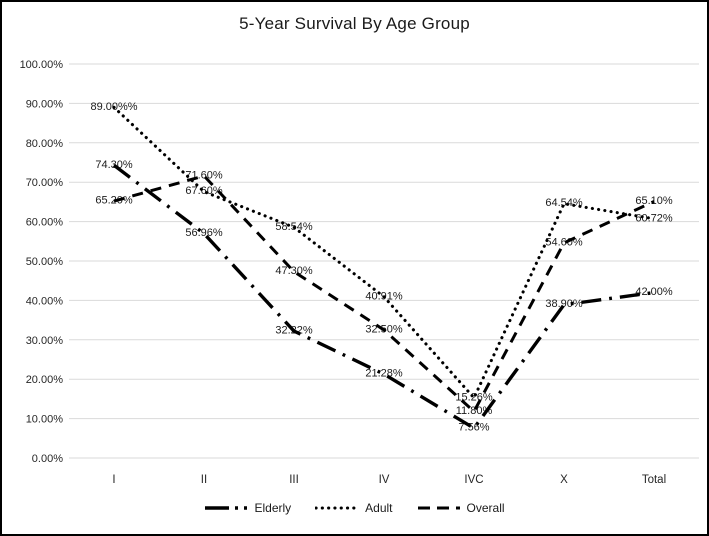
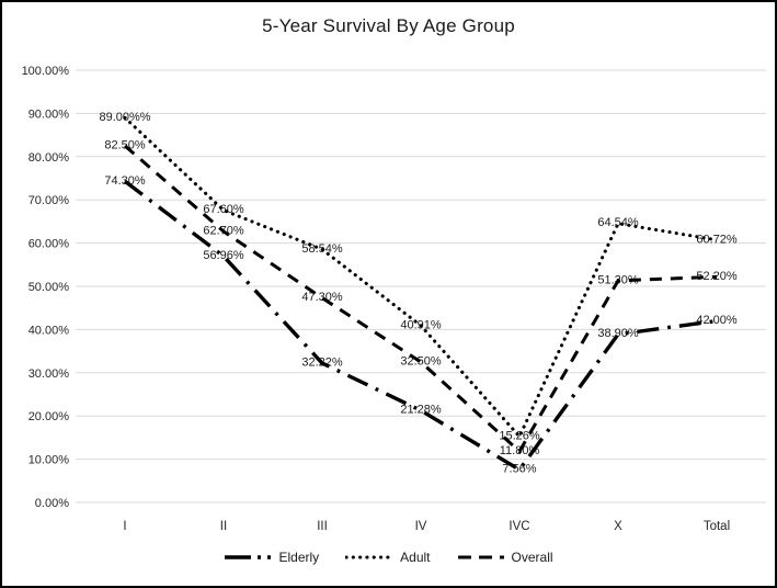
Overall/I: 65.20% -> 82.50%
Overall/II: 71.60% -> 62.70%
Overall/X: 54.60% -> 51.30%
Overall/Total: 65.10% -> 52.20%
